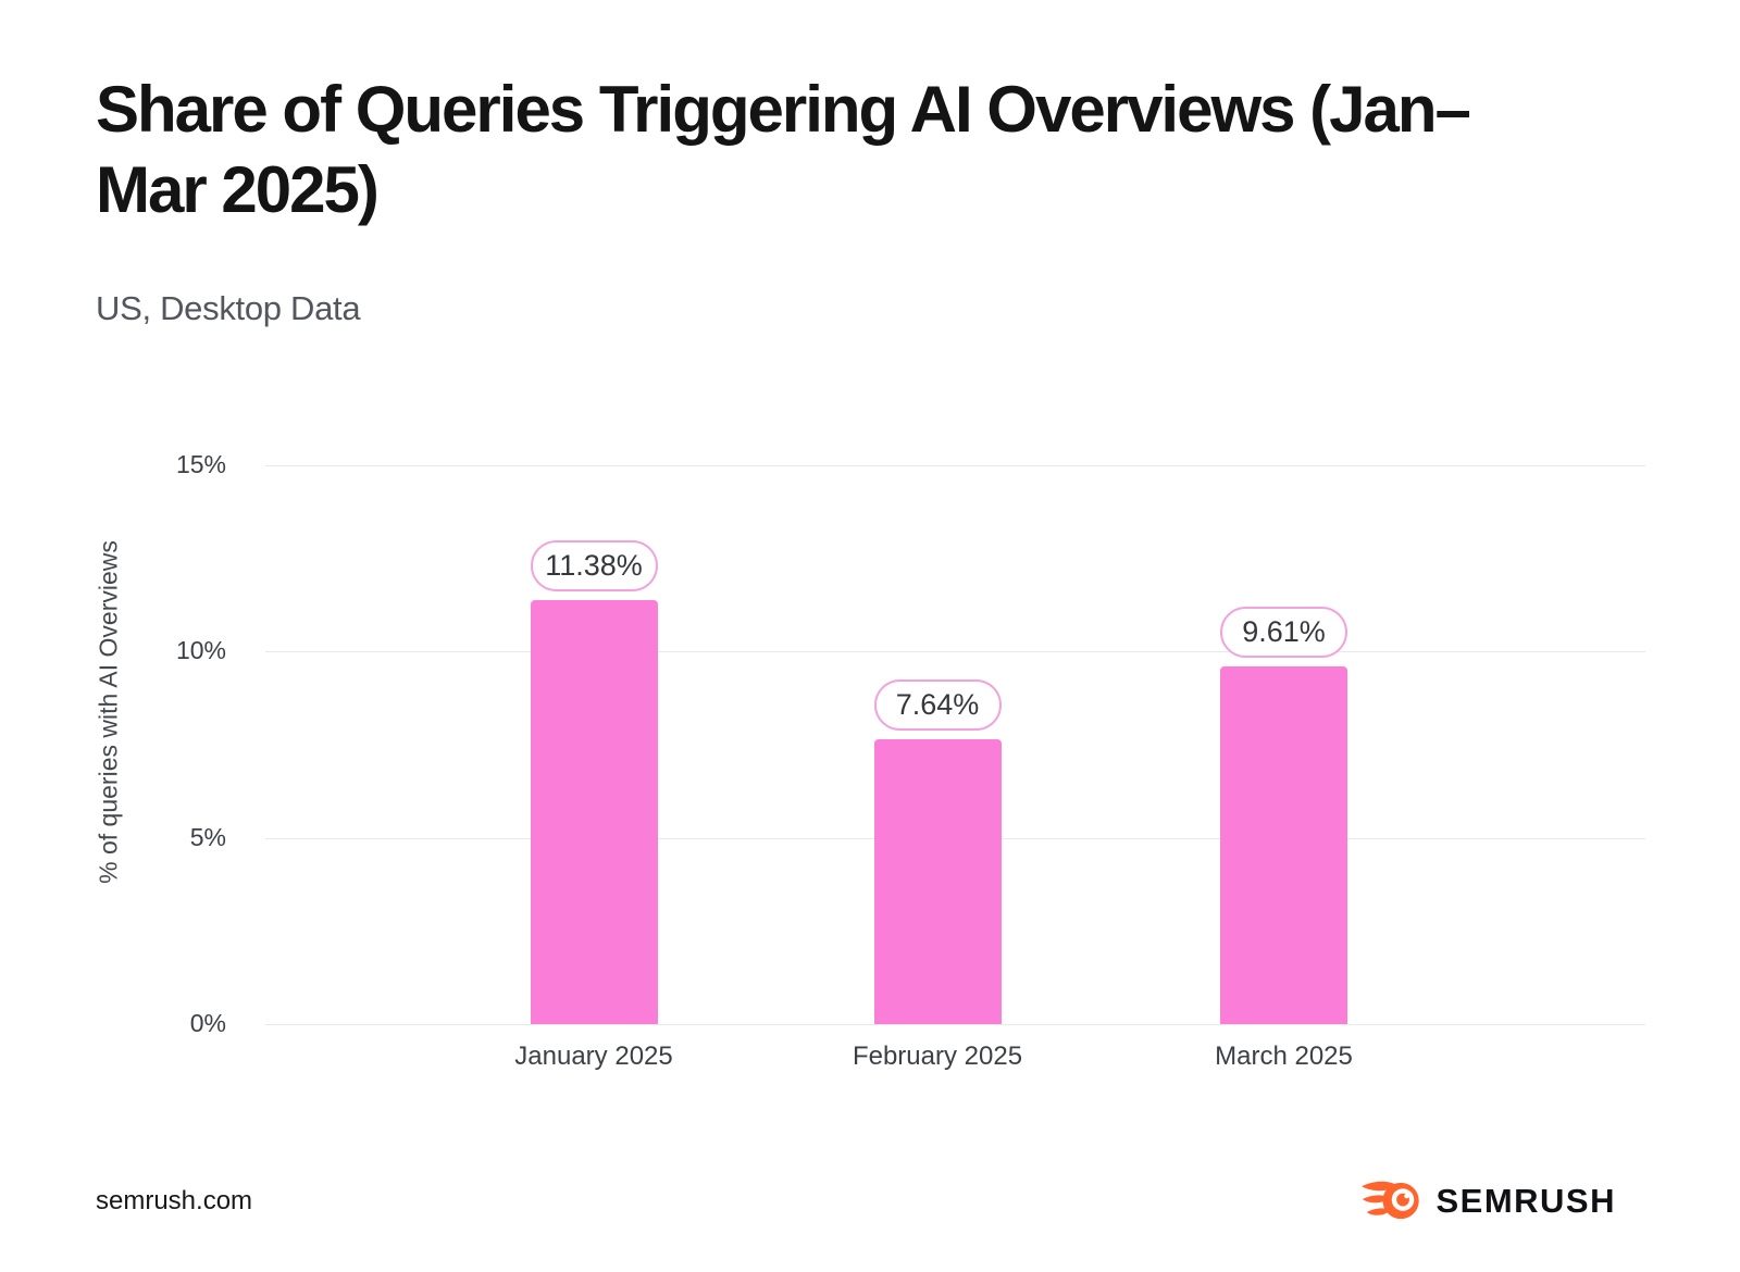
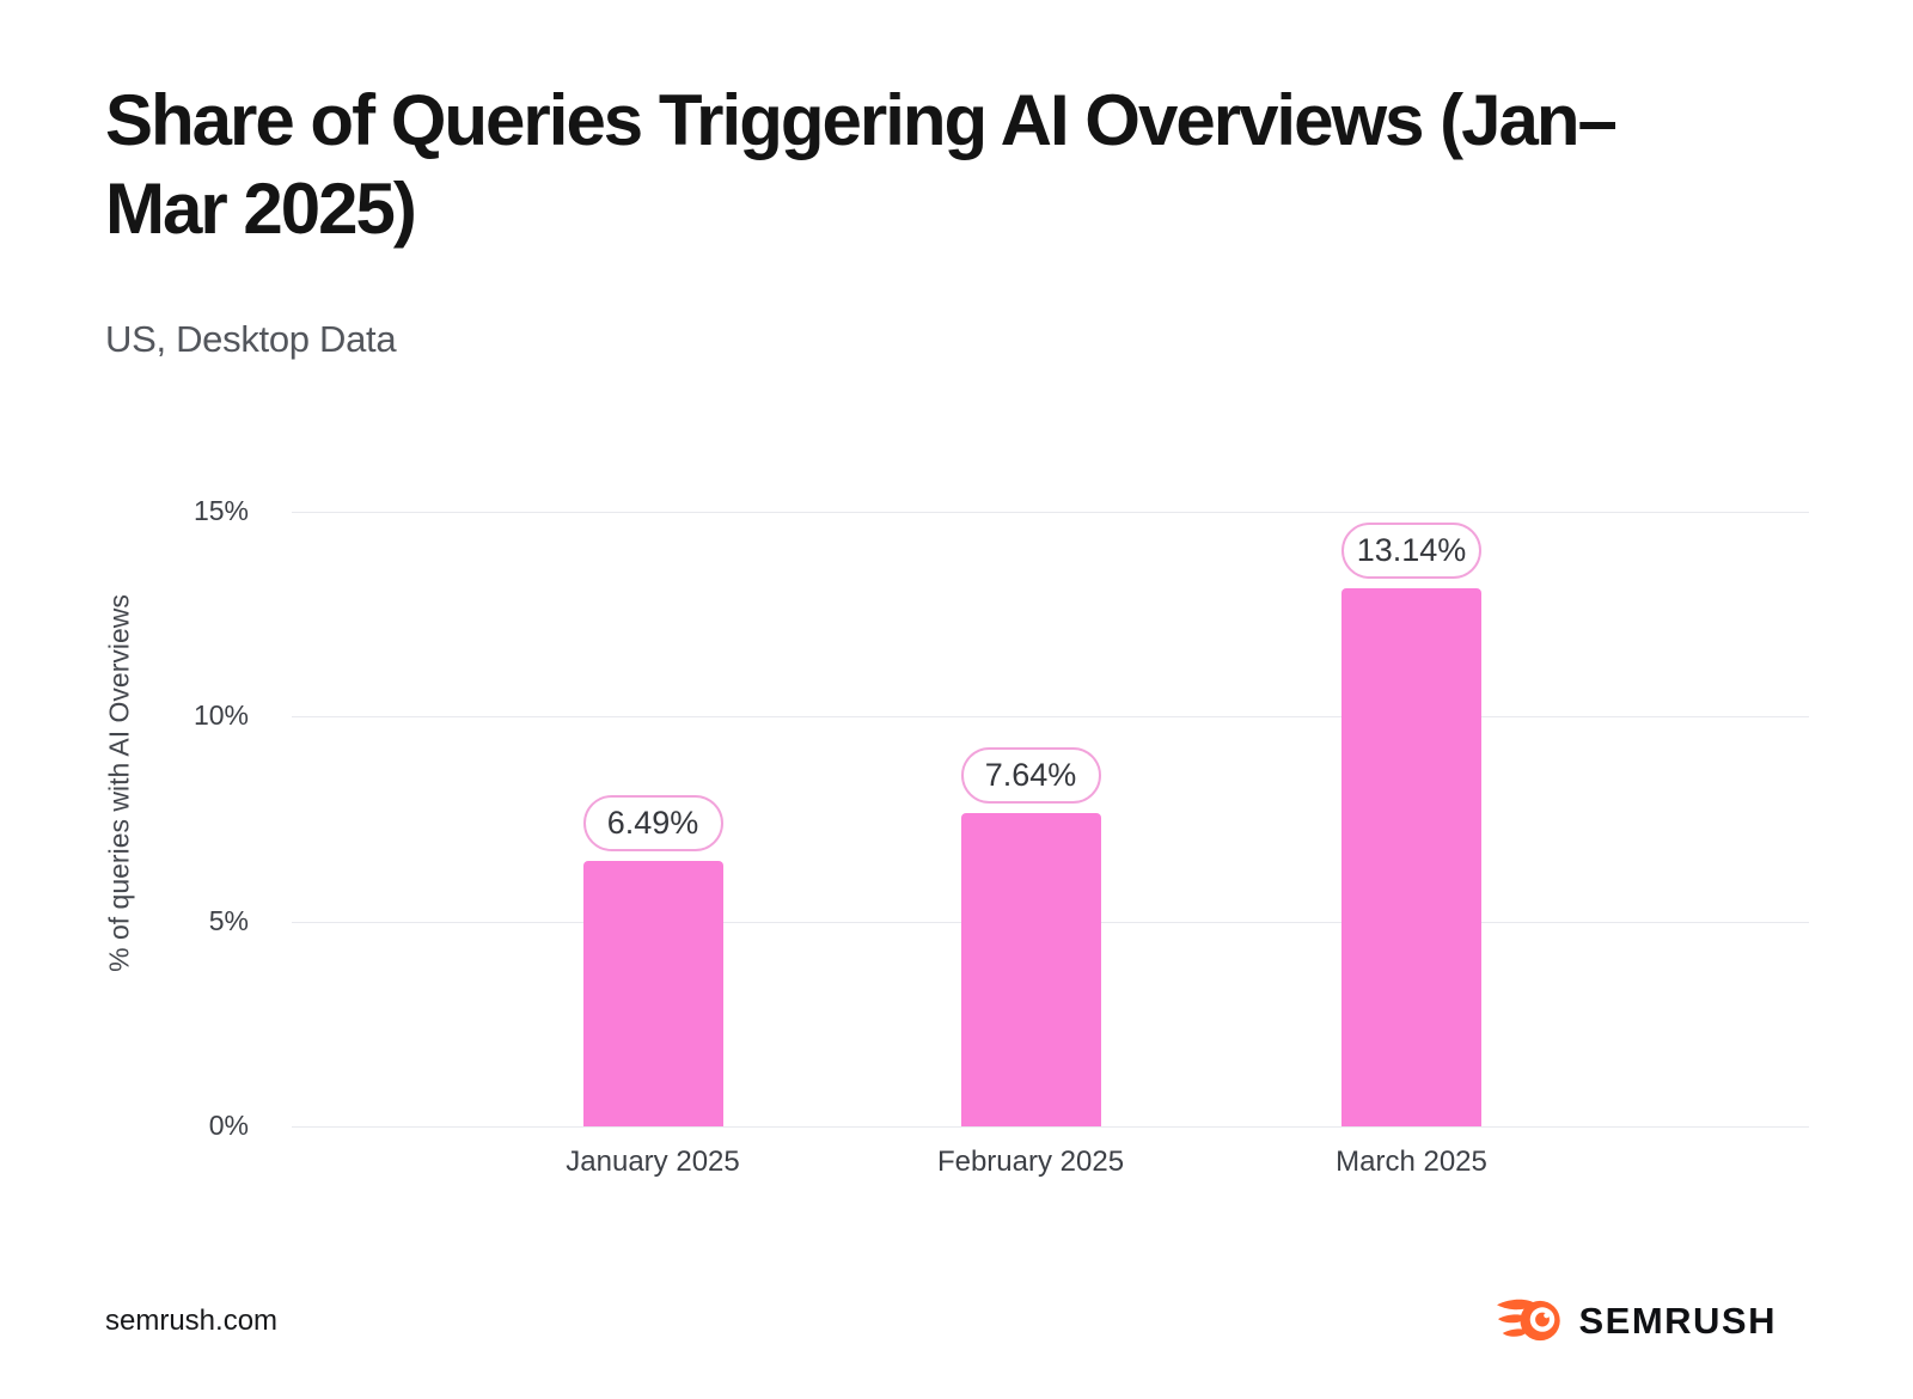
January 2025: 11.38% -> 6.49%
March 2025: 9.61% -> 13.14%
